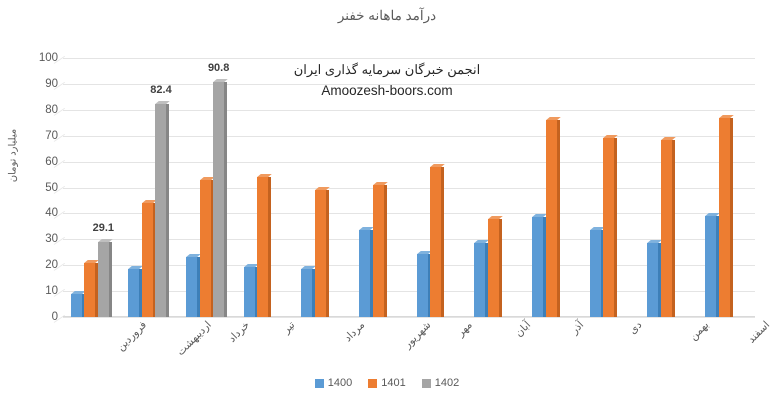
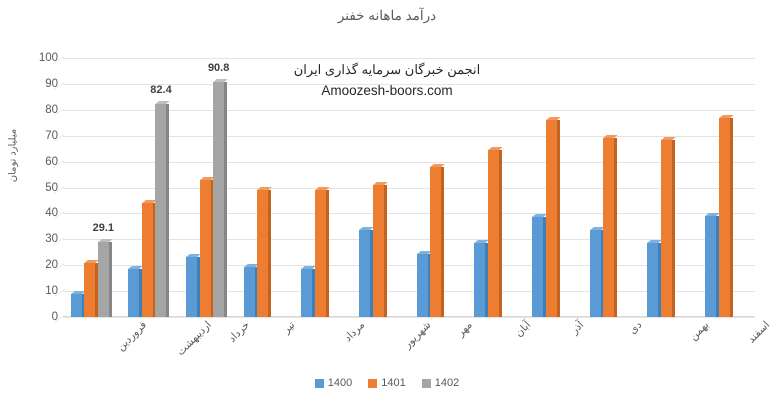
1401/تیر: 54 -> 49
1401/آبان: 38 -> 64
